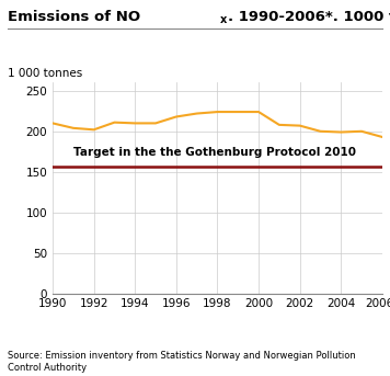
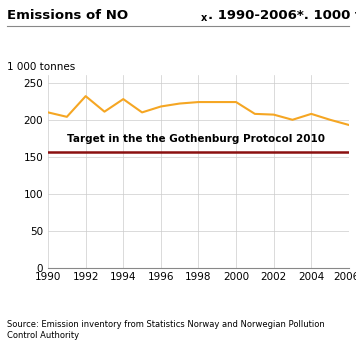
1992: 202 -> 232
1994: 210 -> 228
2004: 199 -> 208
